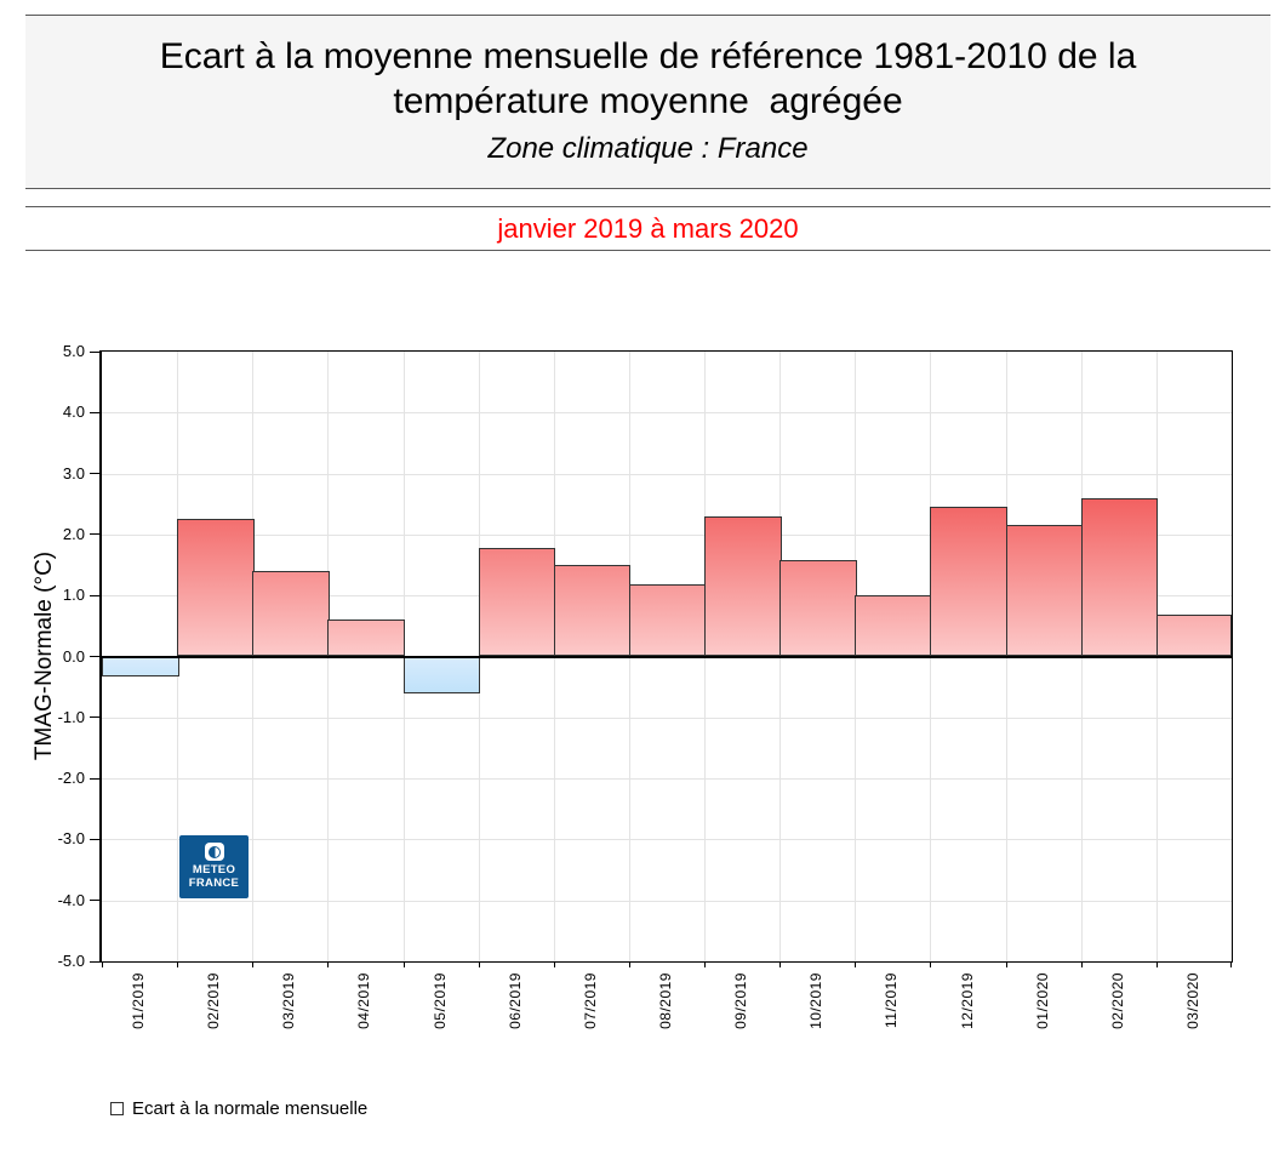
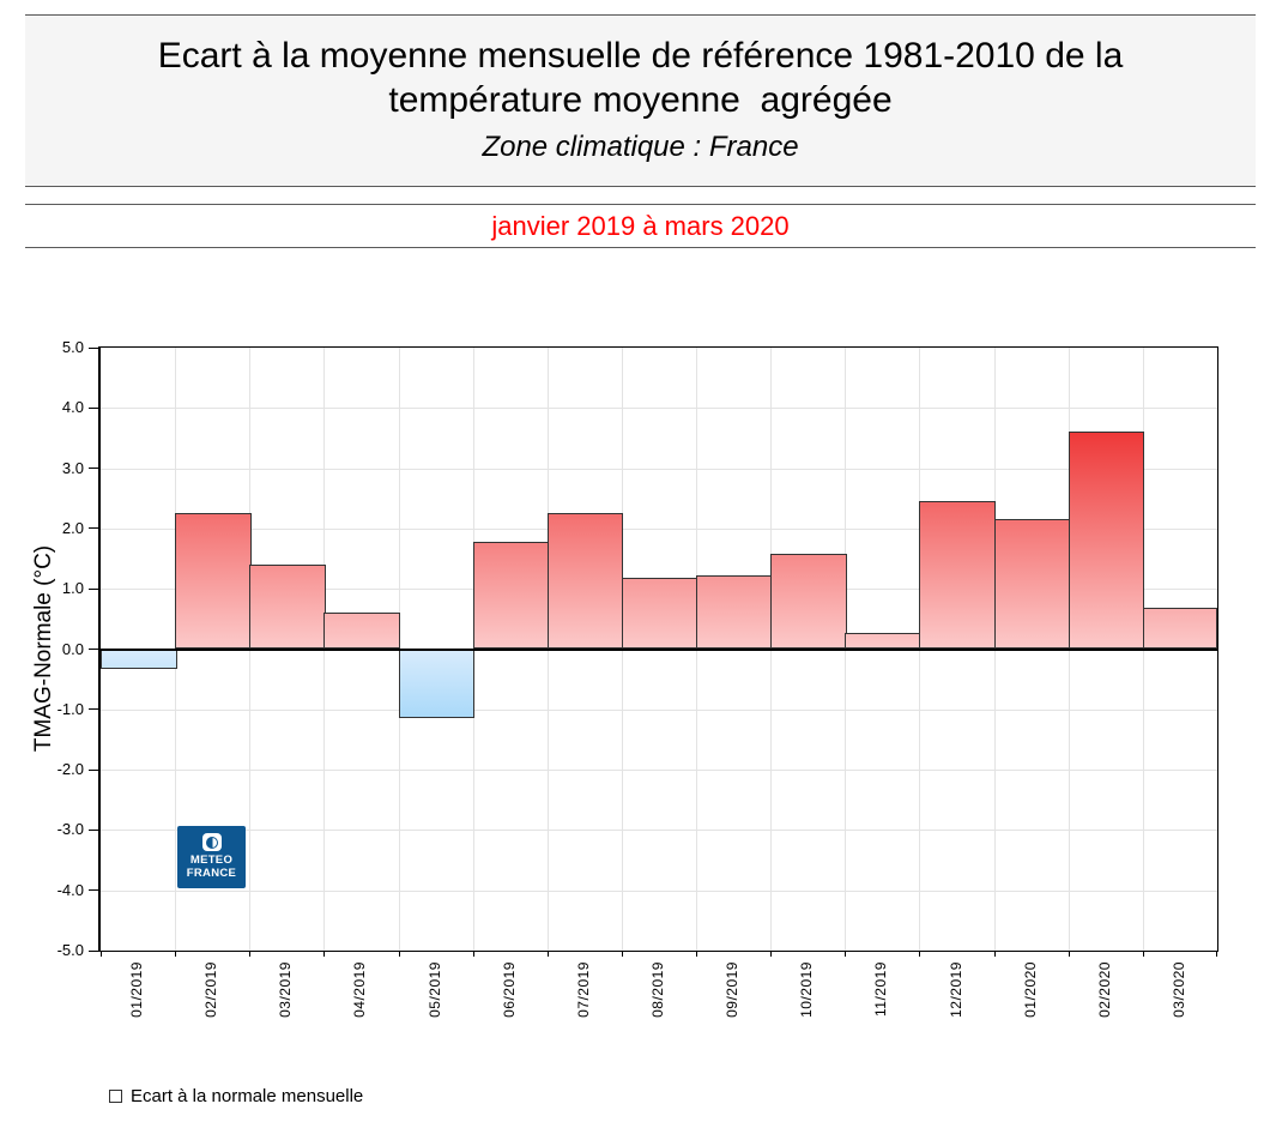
05/2019: -0.6 -> -1.1
07/2019: 1.5 -> 2.2
09/2019: 2.3 -> 1.2
11/2019: 1.0 -> 0.3
02/2020: 2.6 -> 3.6
